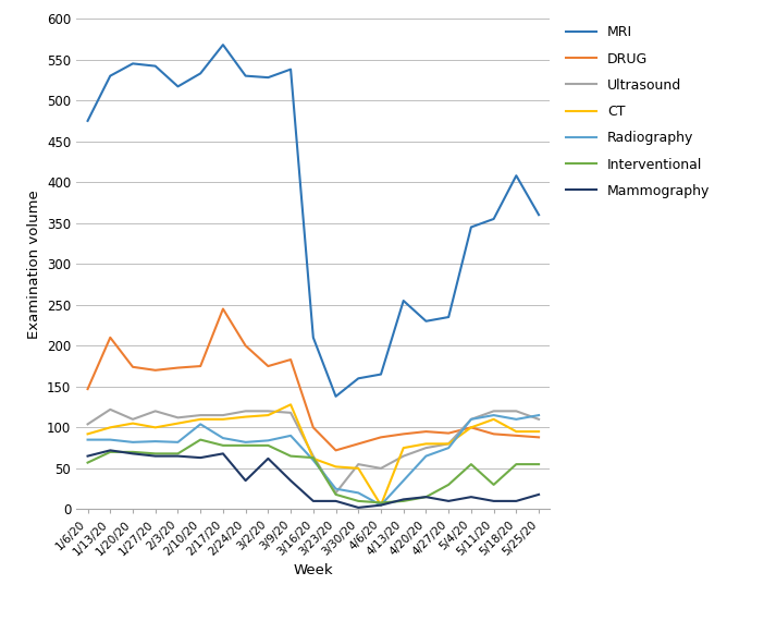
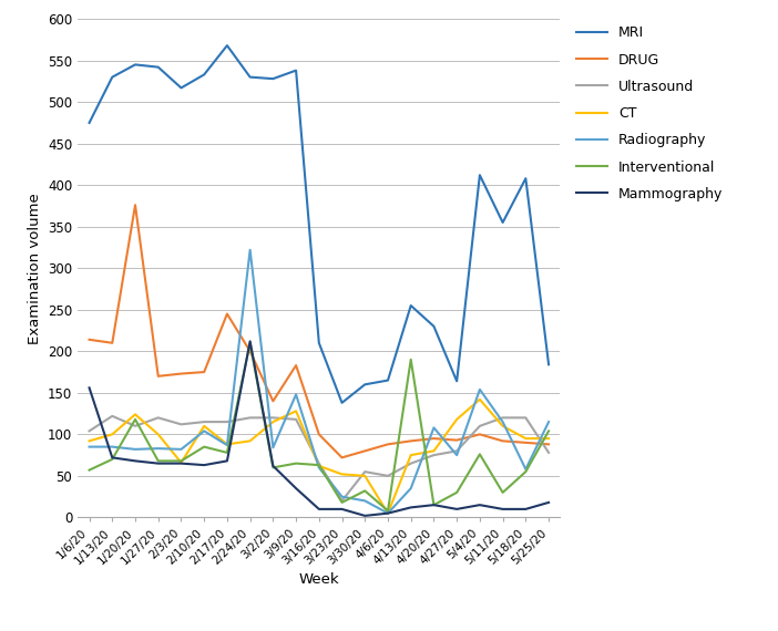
DRUG/1/6/20: 147 -> 214
Mammography/1/6/20: 65 -> 156
DRUG/1/20/20: 174 -> 376
CT/1/20/20: 105 -> 124
Interventional/1/20/20: 70 -> 118
CT/2/3/20: 105 -> 66
CT/2/17/20: 110 -> 88
CT/2/24/20: 113 -> 92
Radiography/2/24/20: 82 -> 322
Interventional/2/24/20: 78 -> 210
Mammography/2/24/20: 35 -> 212
DRUG/3/2/20: 175 -> 140
Interventional/3/2/20: 78 -> 60
Radiography/3/9/20: 90 -> 148
Interventional/3/30/20: 10 -> 32
Interventional/4/13/20: 10 -> 190
Radiography/4/20/20: 65 -> 108
MRI/4/27/20: 235 -> 164
CT/4/27/20: 80 -> 118
MRI/5/4/20: 345 -> 412
CT/5/4/20: 100 -> 142
Radiography/5/4/20: 110 -> 154
Interventional/5/4/20: 55 -> 76
Radiography/5/18/20: 110 -> 58
MRI/5/25/20: 360 -> 184
Ultrasound/5/25/20: 110 -> 78
Interventional/5/25/20: 55 -> 104
